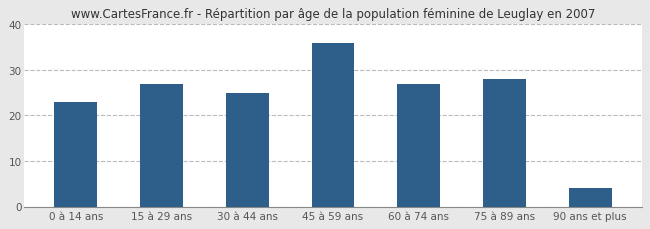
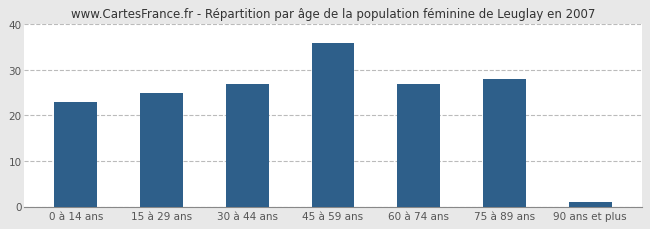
15 à 29 ans: 27 -> 25
30 à 44 ans: 25 -> 27
90 ans et plus: 4 -> 1
